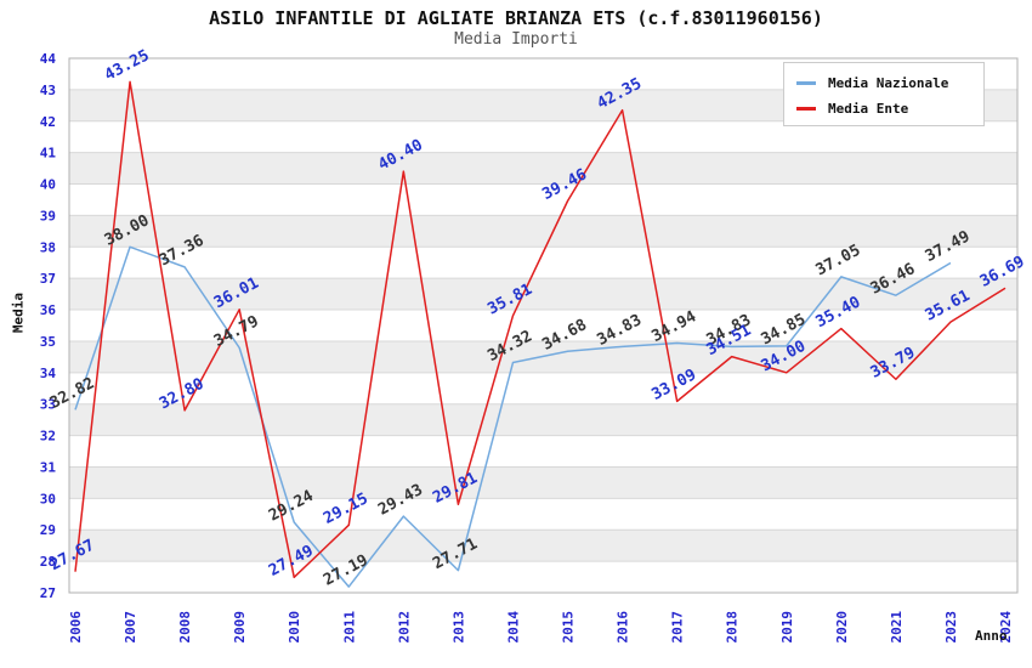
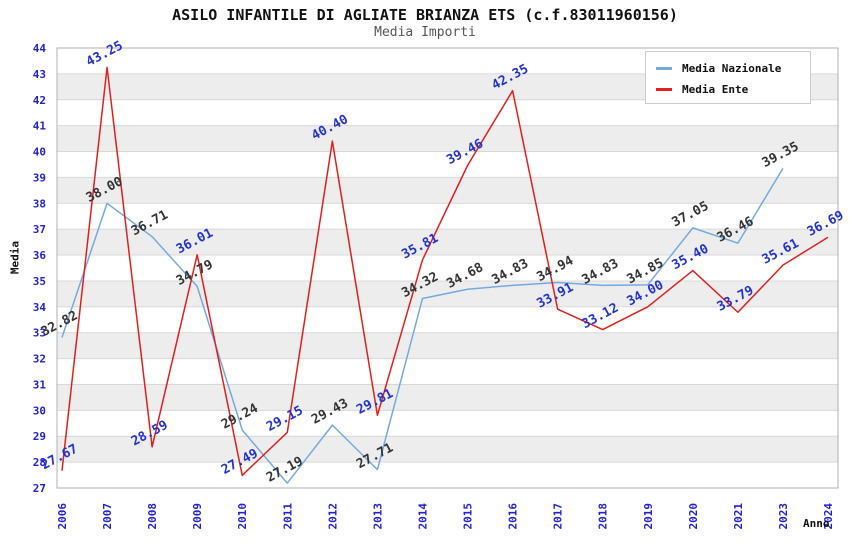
Media Nazionale/2008: 37.36 -> 36.71
Media Ente/2008: 32.80 -> 28.59
Media Ente/2017: 33.09 -> 33.91
Media Ente/2018: 34.51 -> 33.12
Media Nazionale/2023: 37.49 -> 39.35
